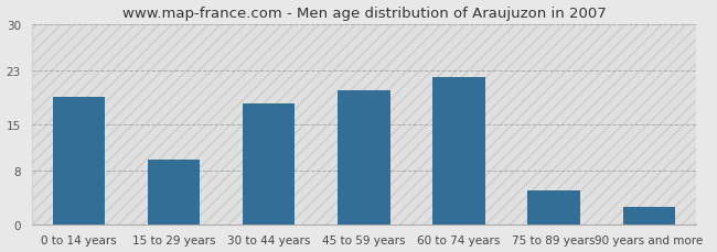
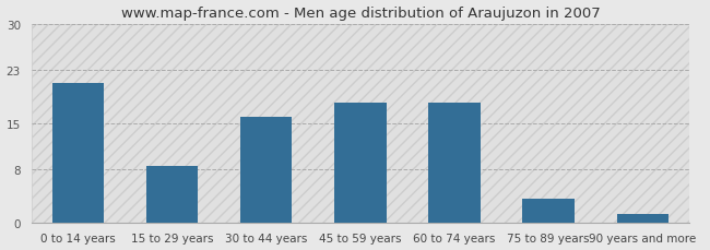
0 to 14 years: 19.0 -> 21.0
15 to 29 years: 9.6 -> 8.5
30 to 44 years: 18.0 -> 16.0
45 to 59 years: 20.0 -> 18.0
60 to 74 years: 22.0 -> 18.0
75 to 89 years: 5.0 -> 3.5
90 years and more: 2.6 -> 1.2
